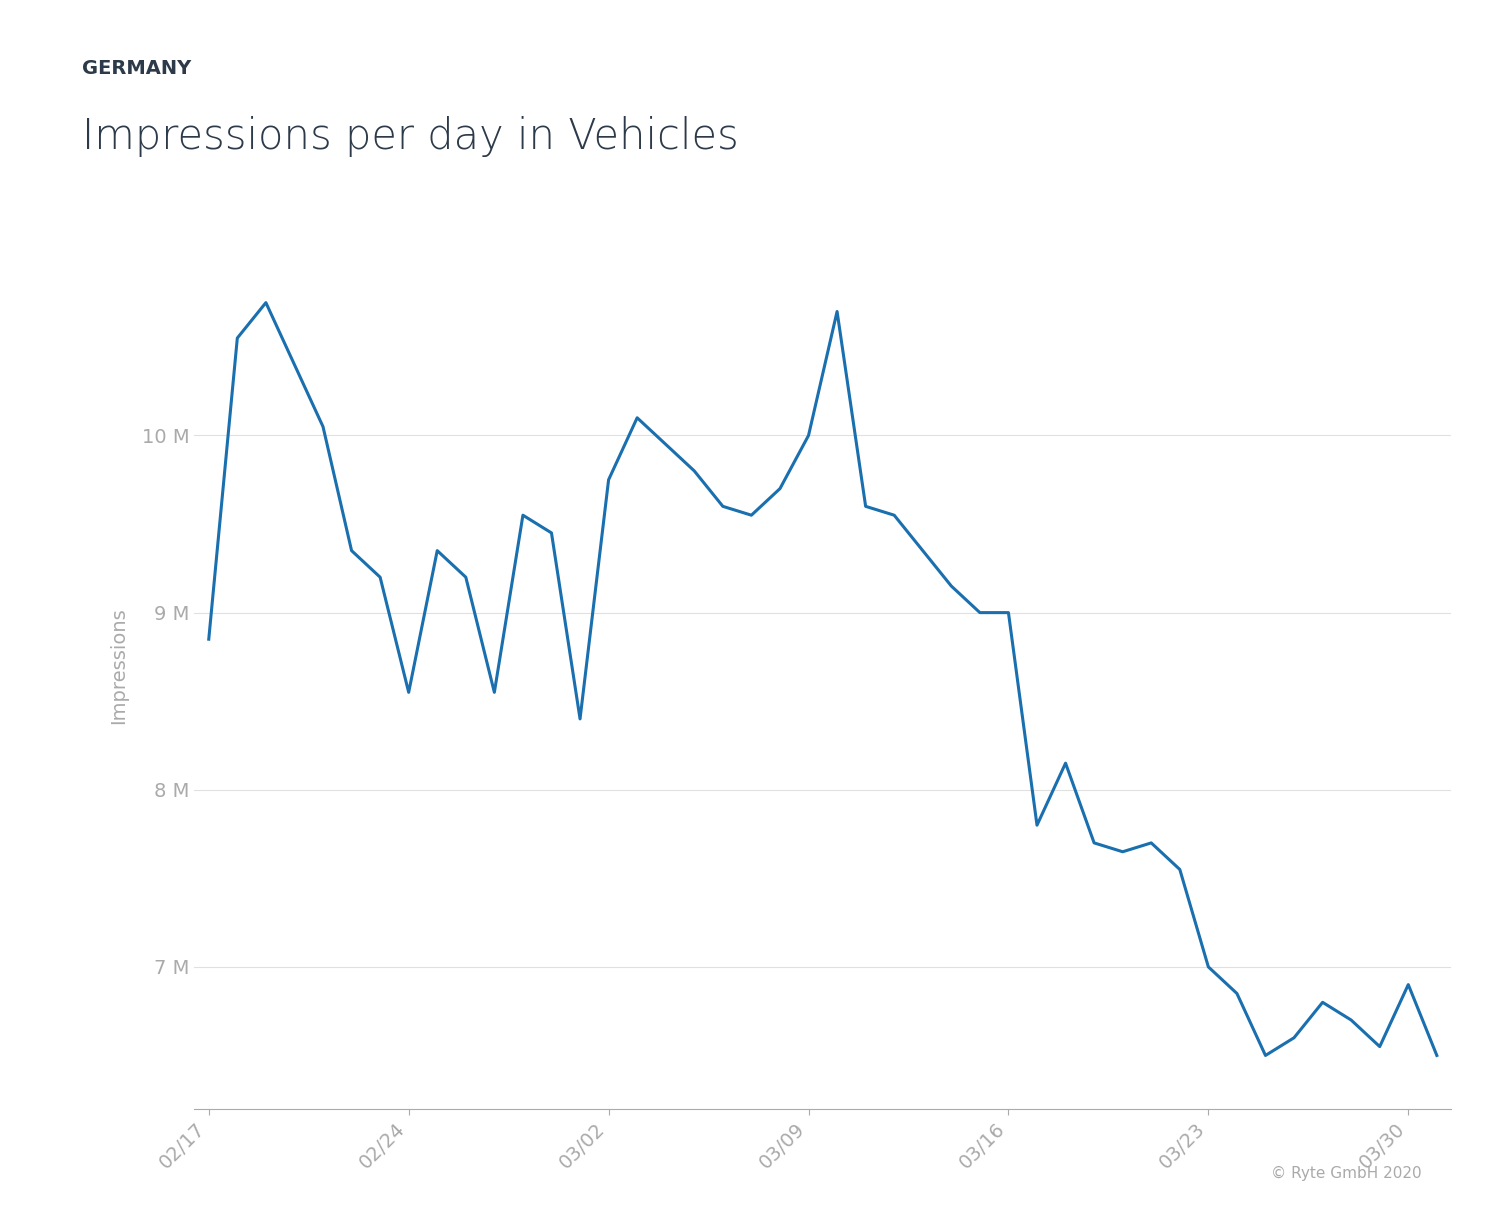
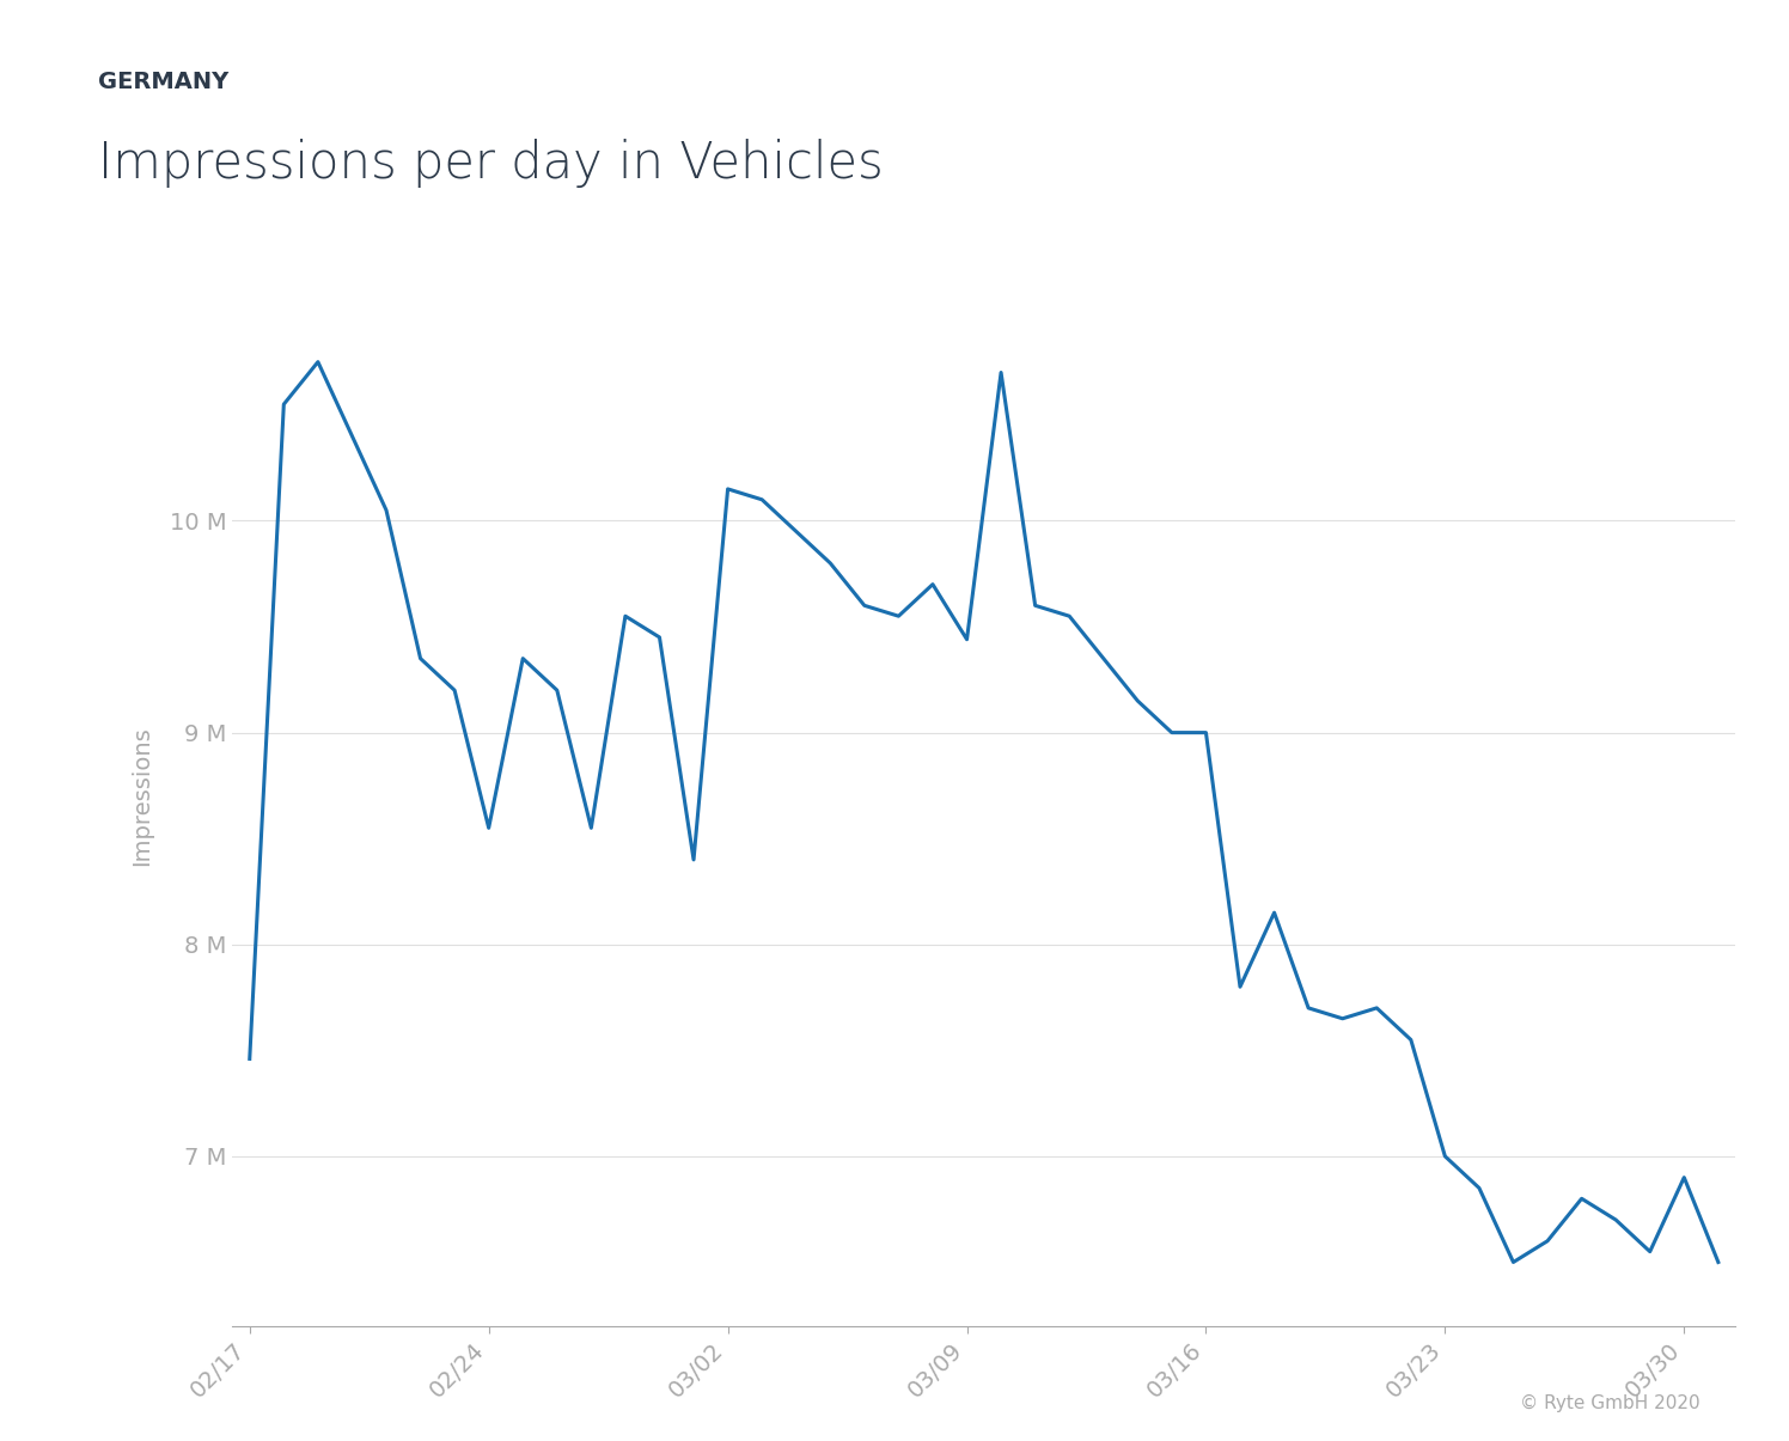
02/17: 8.85 M -> 7.46 M
03/02: 9.75 M -> 10.15 M
03/09: 10.00 M -> 9.44 M
